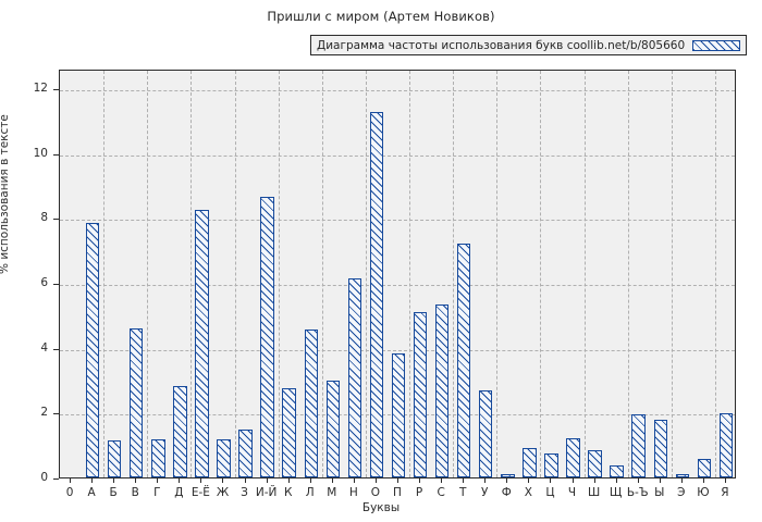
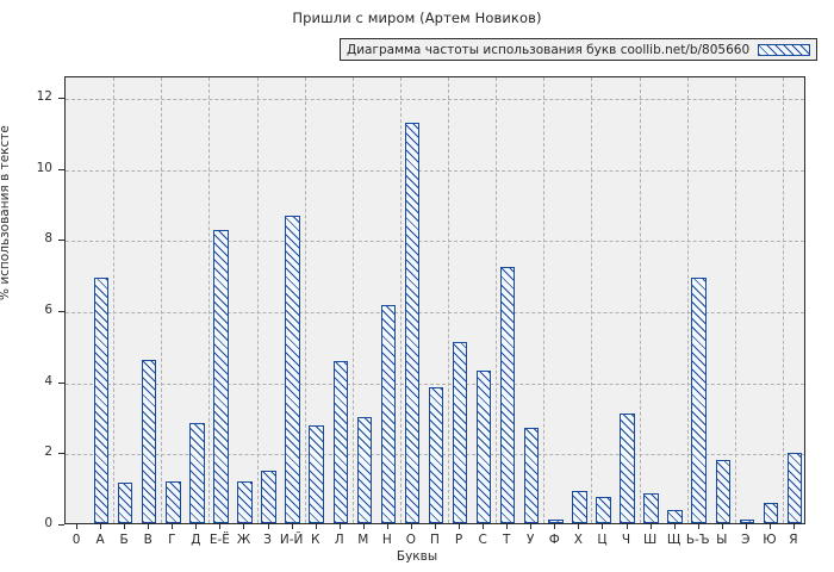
А: 7.8 -> 6.9
С: 5.3 -> 4.3
Ч: 1.2 -> 3.1
Ь-Ъ: 1.9 -> 6.9
